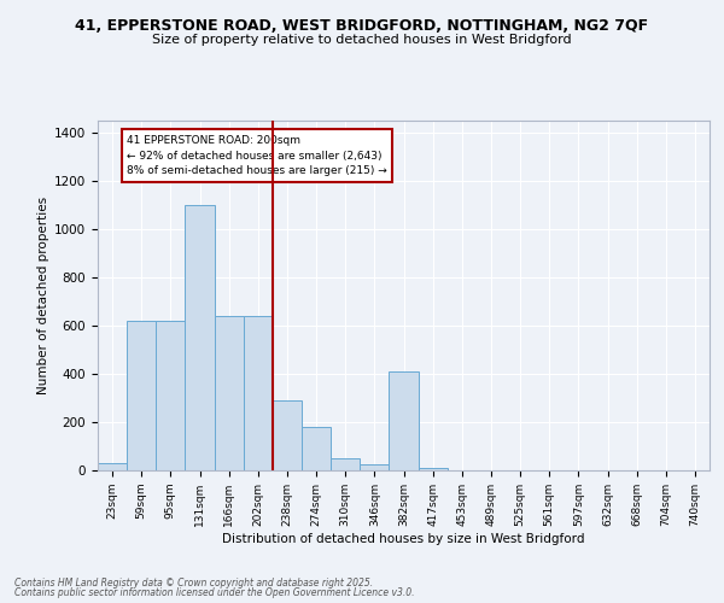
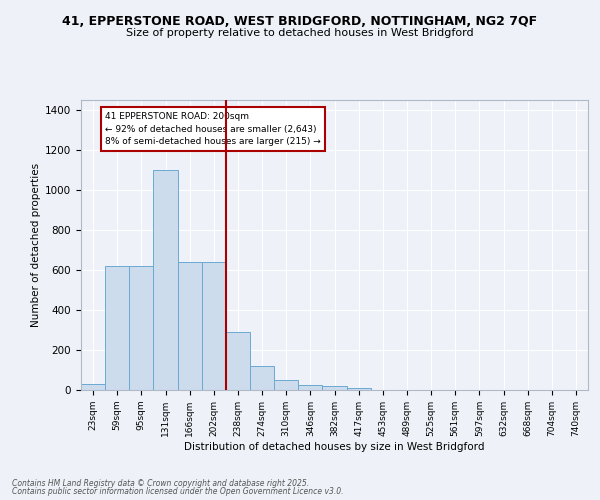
274sqm: 180 -> 120
382sqm: 410 -> 20
